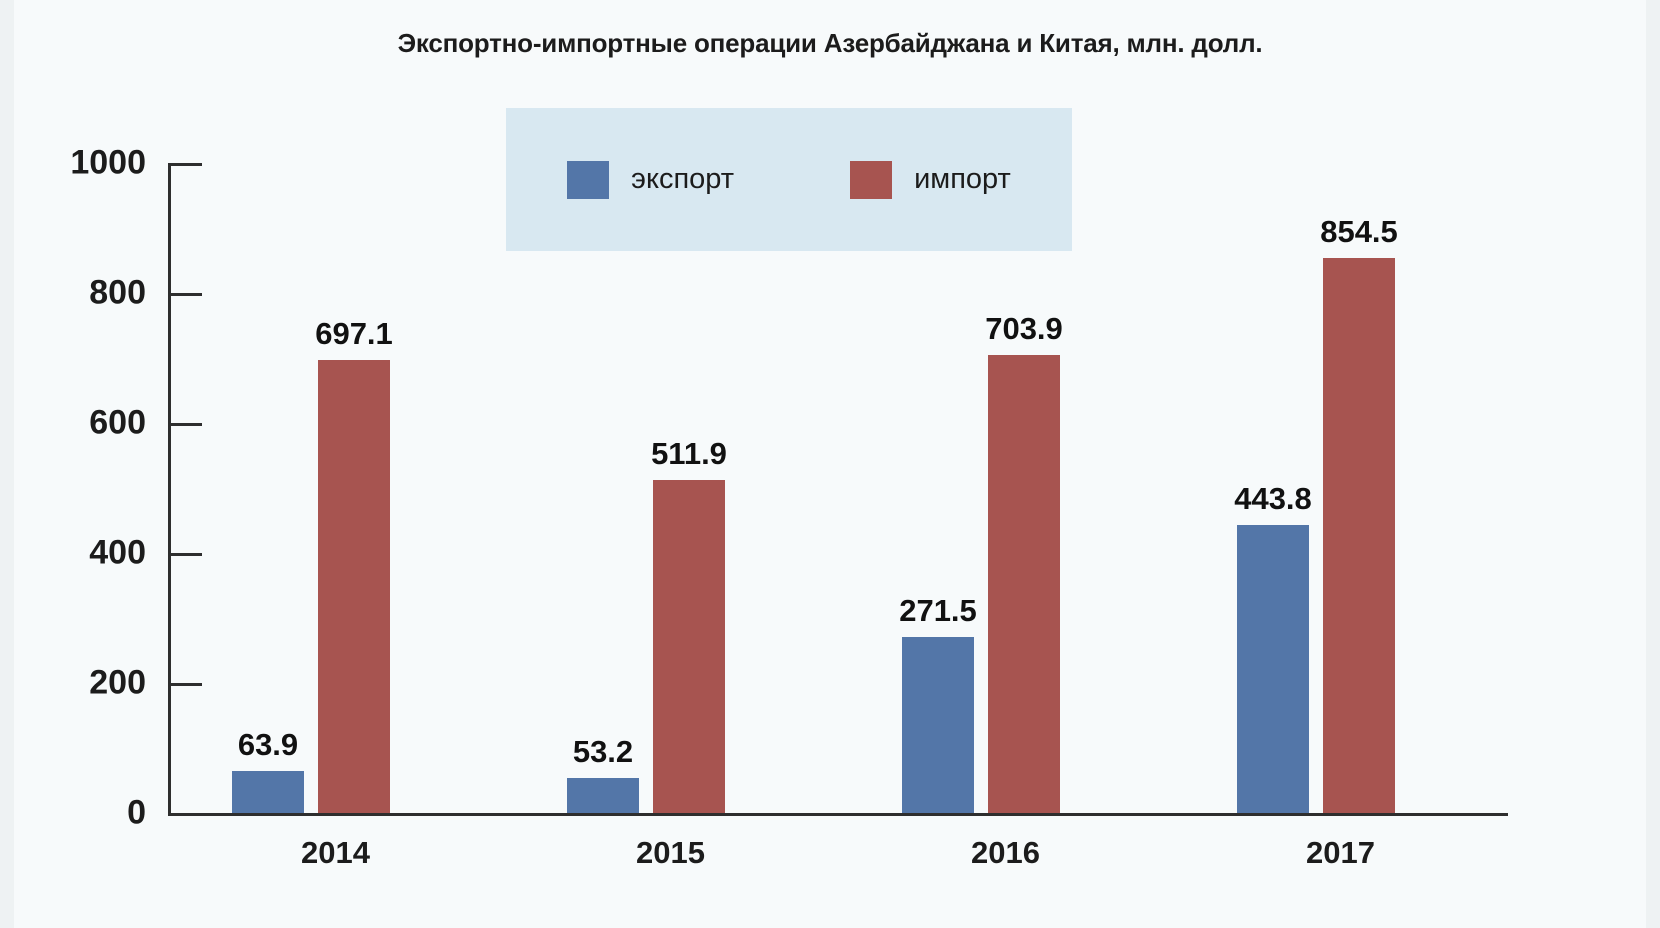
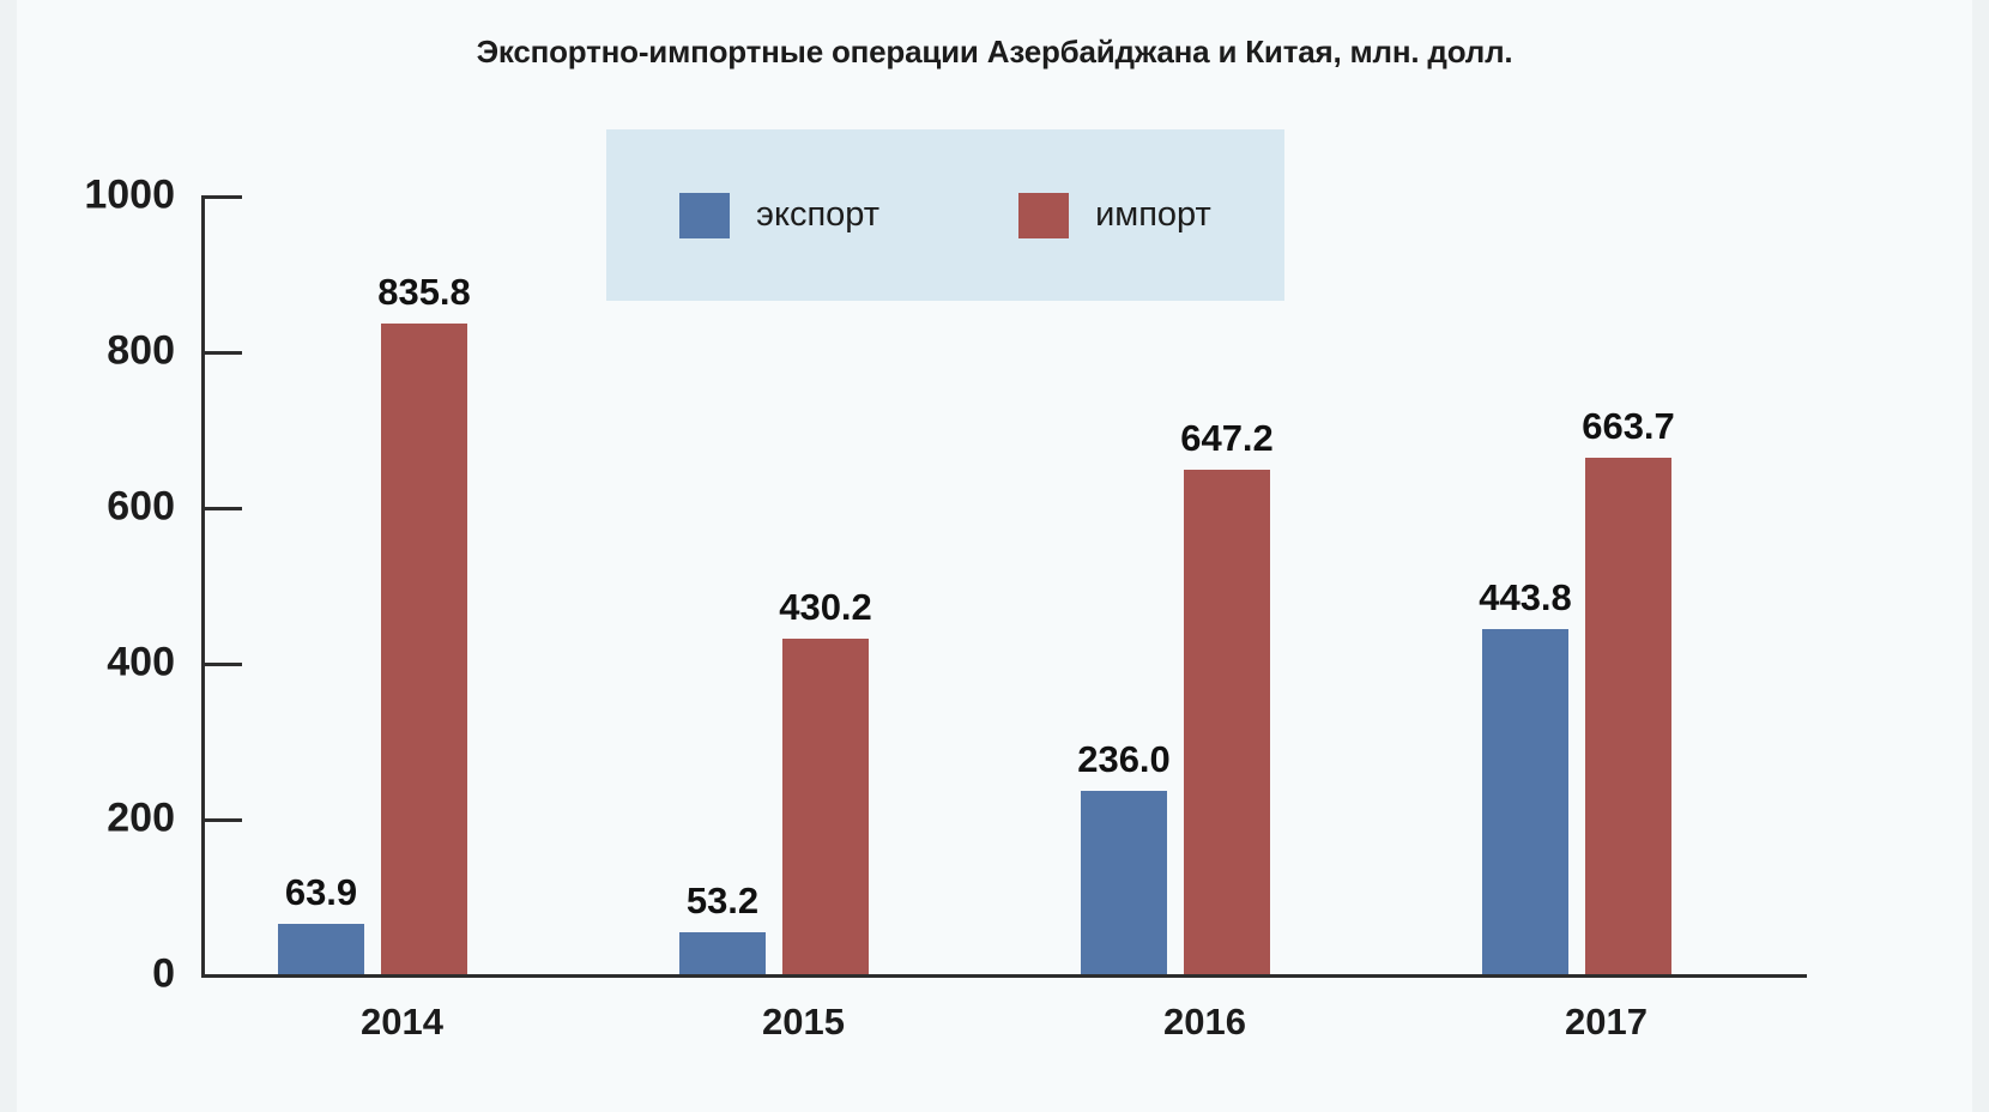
импорт/2014: 697.1 -> 835.8
импорт/2015: 511.9 -> 430.2
экспорт/2016: 271.5 -> 236.0
импорт/2016: 703.9 -> 647.2
импорт/2017: 854.5 -> 663.7
